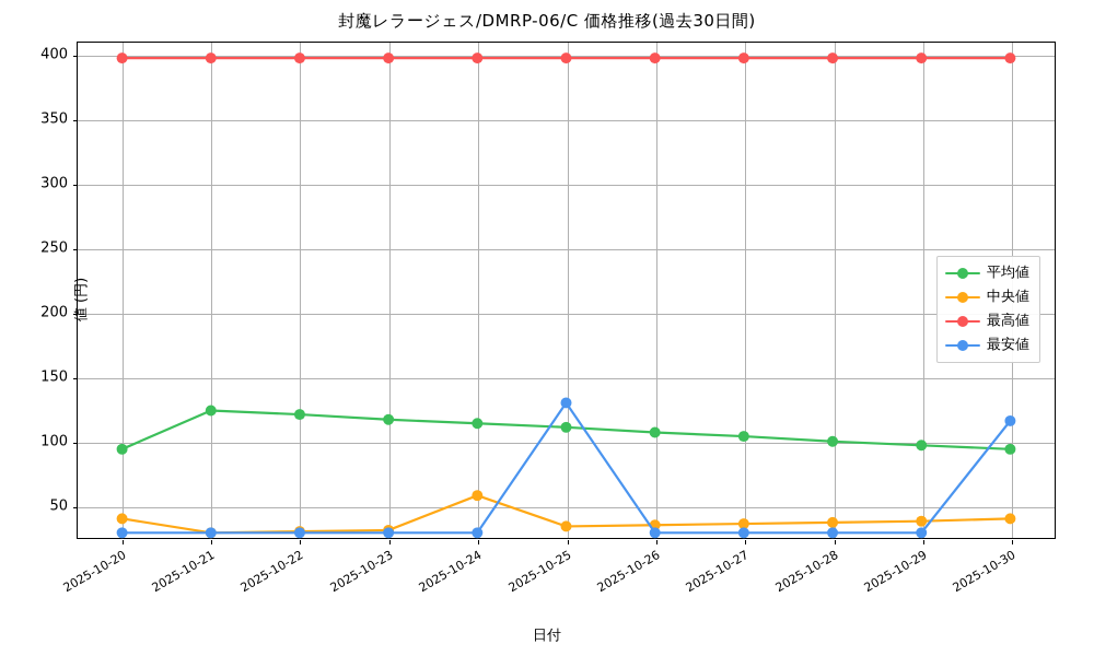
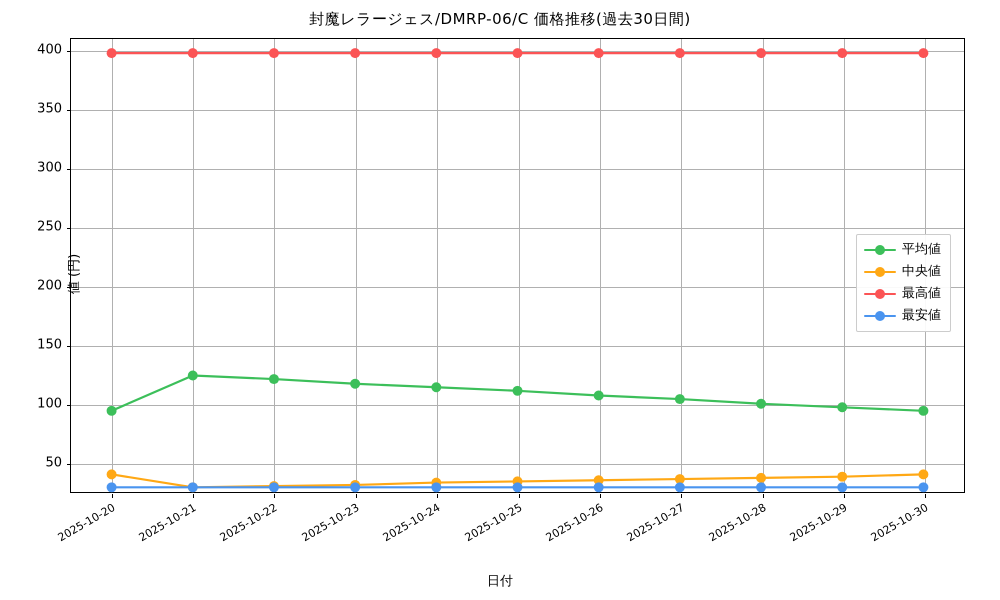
中央値/2025-10-24: 58 -> 33
最安値/2025-10-25: 130 -> 29
最安値/2025-10-30: 116 -> 29
